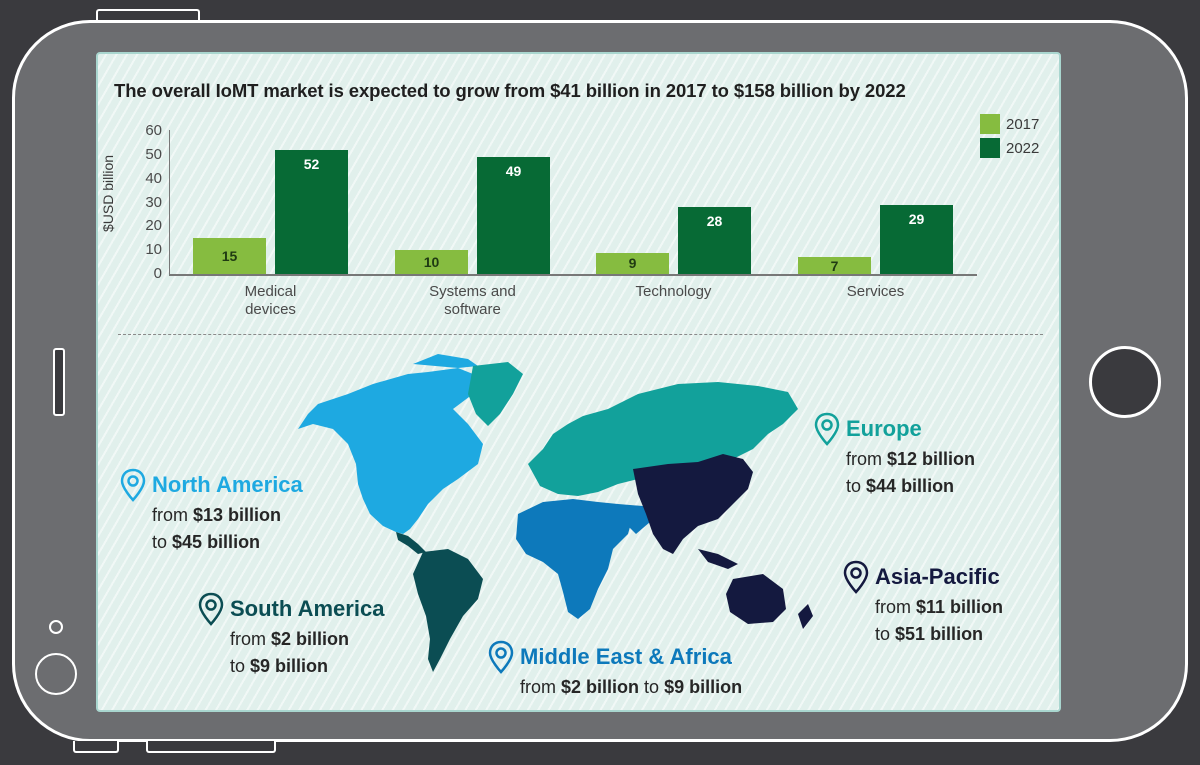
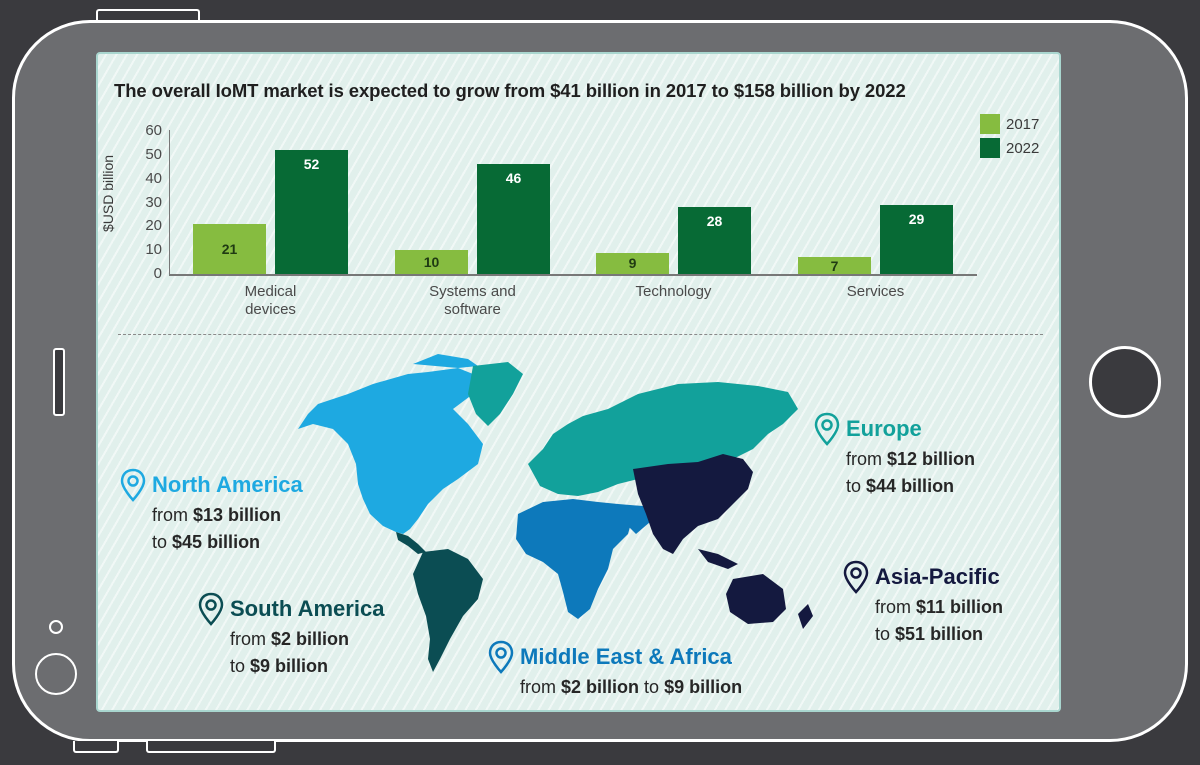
2017/Medical devices: 15 -> 21
2022/Systems and software: 49 -> 46
